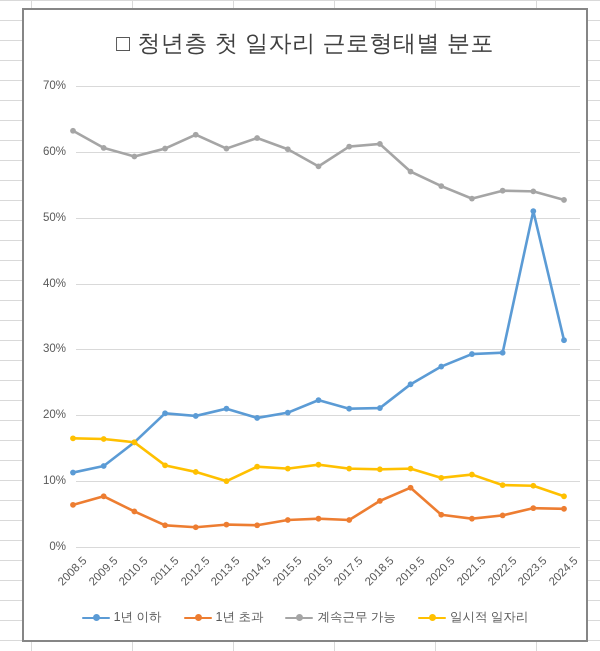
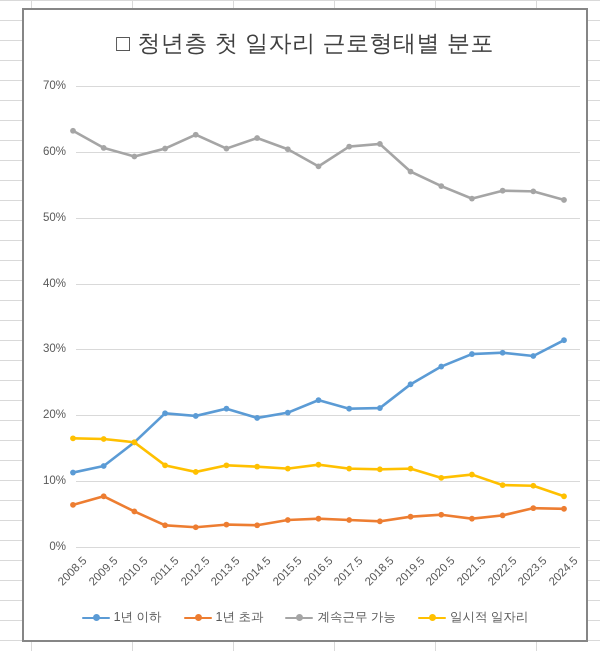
일시적 일자리/2013.5: 10% -> 12%
1년 초과/2018.5: 7% -> 4%
1년 초과/2019.5: 9% -> 5%
1년 이하/2023.5: 51% -> 29%
